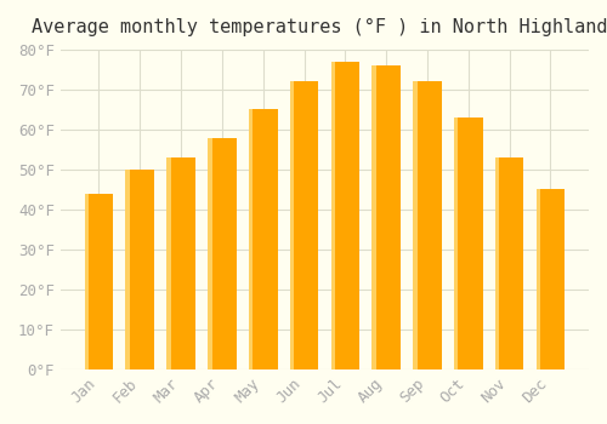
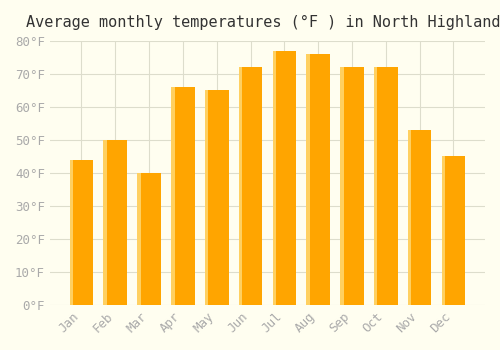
Mar: 53°F -> 40°F
Apr: 58°F -> 66°F
Oct: 63°F -> 72°F
